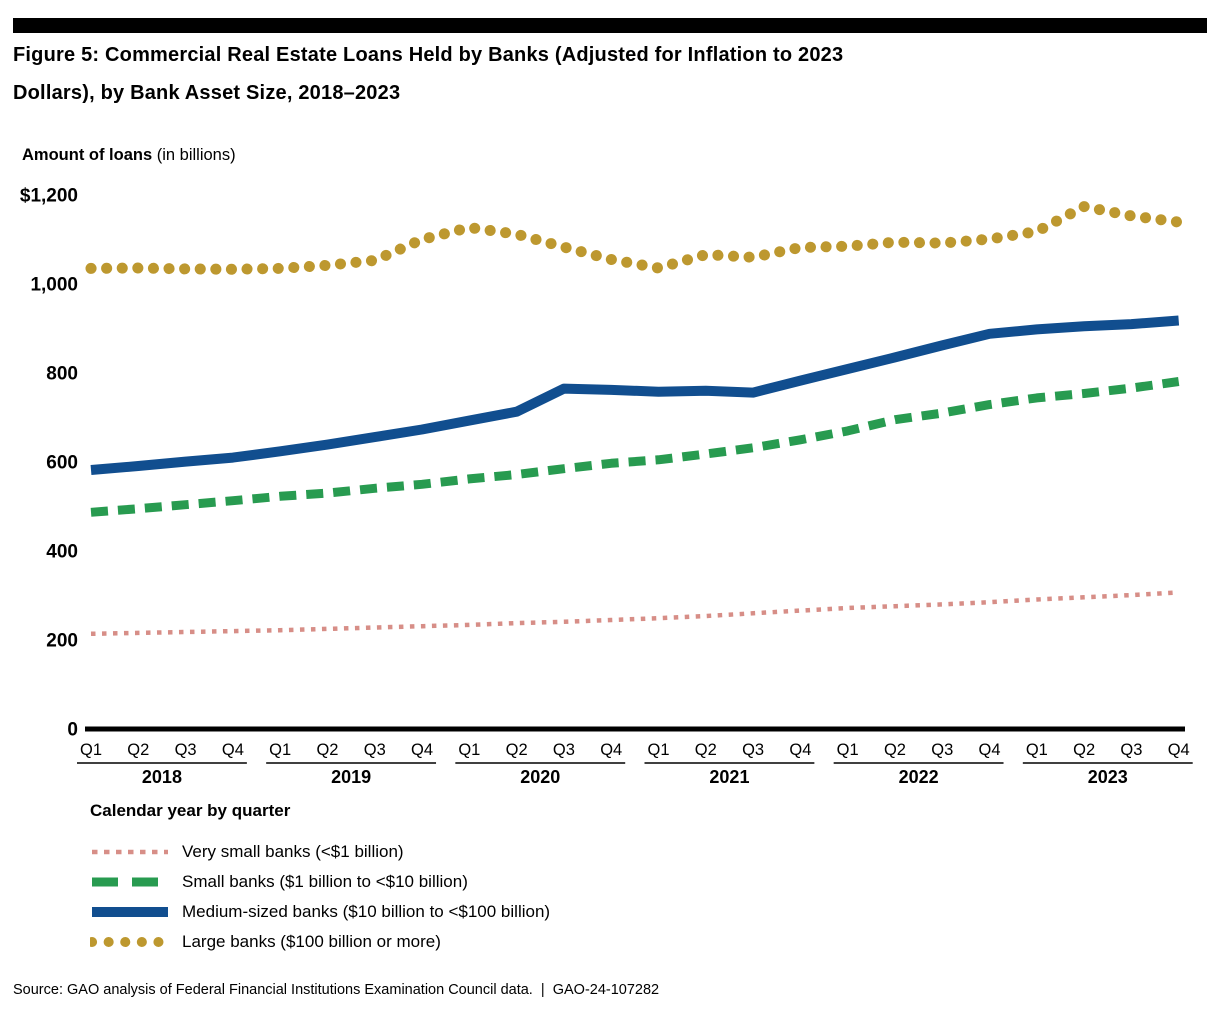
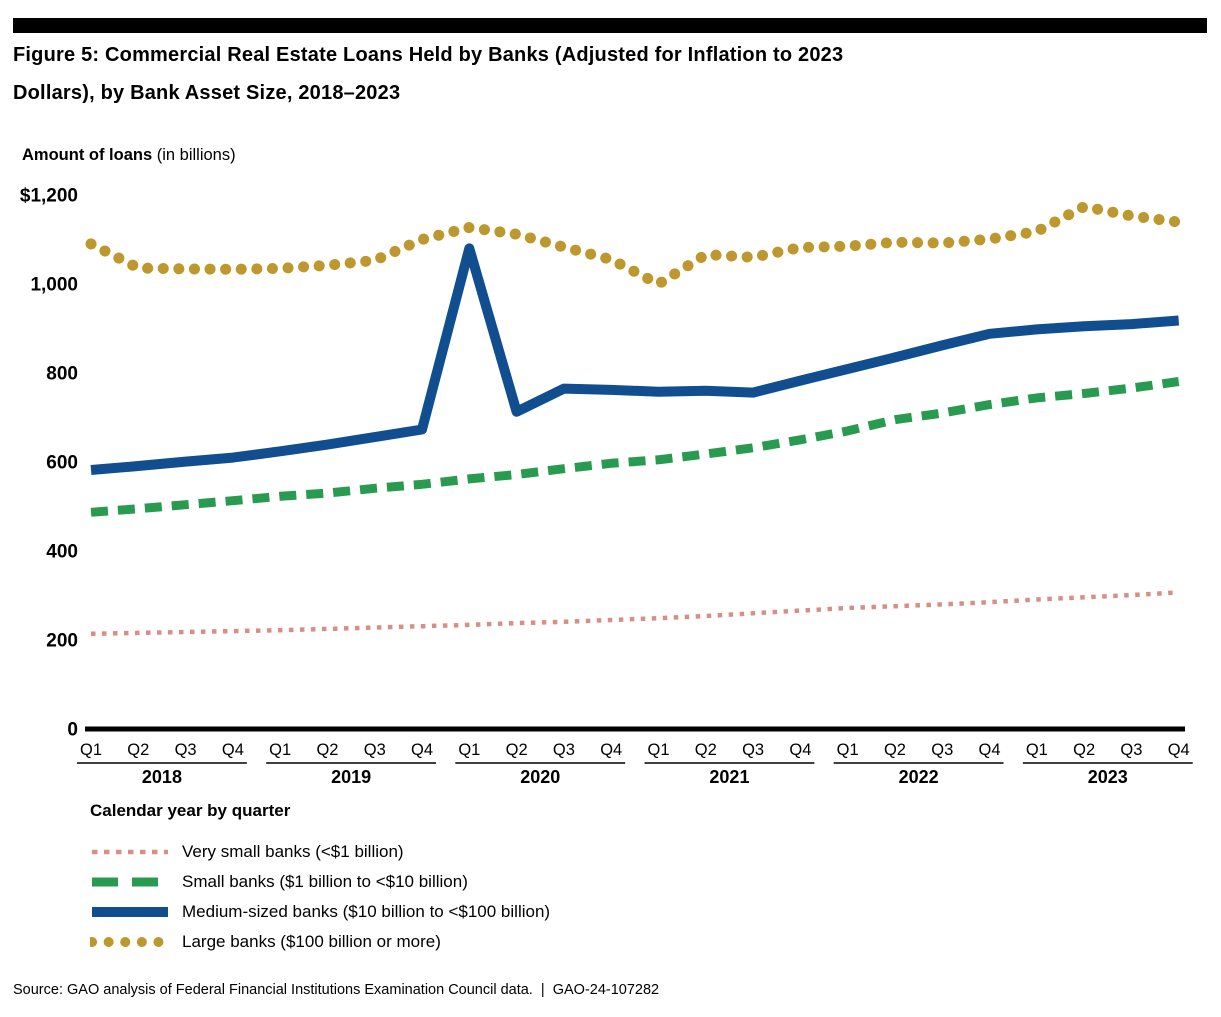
Large banks ($100 billion or more)/2018 Q1: $1040 -> $1090
Medium-sized banks ($10 billion to <$100 billion)/2020 Q1: $690 -> $1080
Large banks ($100 billion or more)/2021 Q1: $1040 -> $1000
